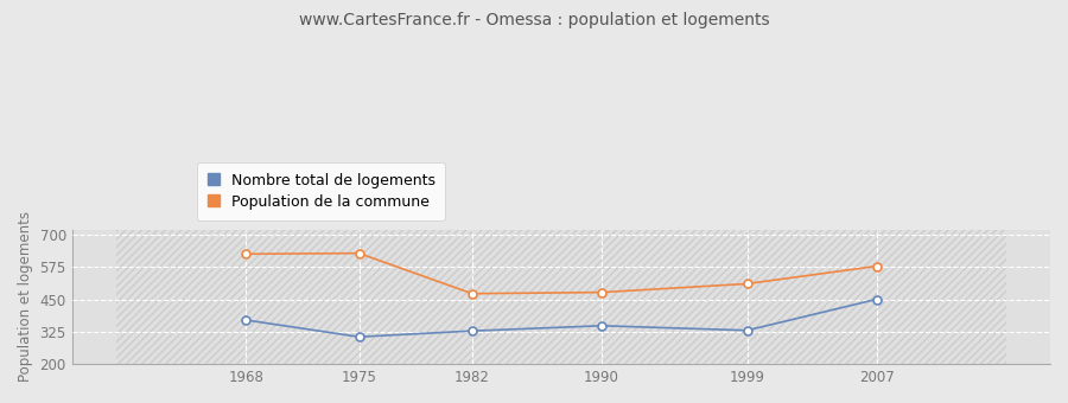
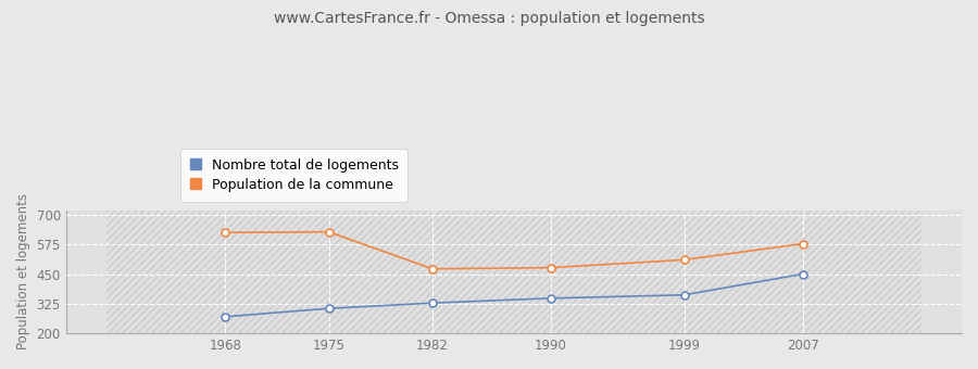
Nombre total de logements/1968: 370 -> 270
Nombre total de logements/1999: 330 -> 362
